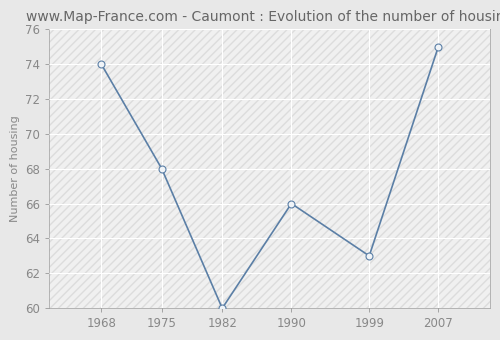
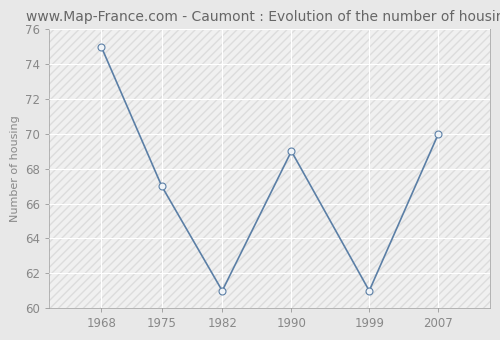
1968: 74 -> 75
1975: 68 -> 67
1982: 60 -> 61
1990: 66 -> 69
1999: 63 -> 61
2007: 75 -> 70
